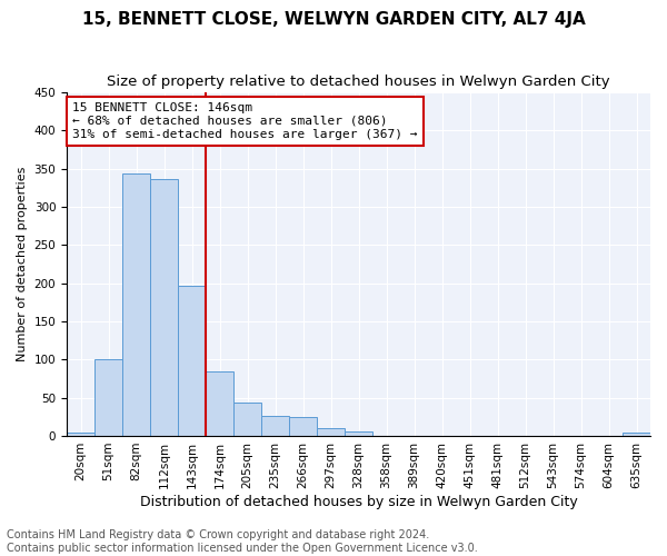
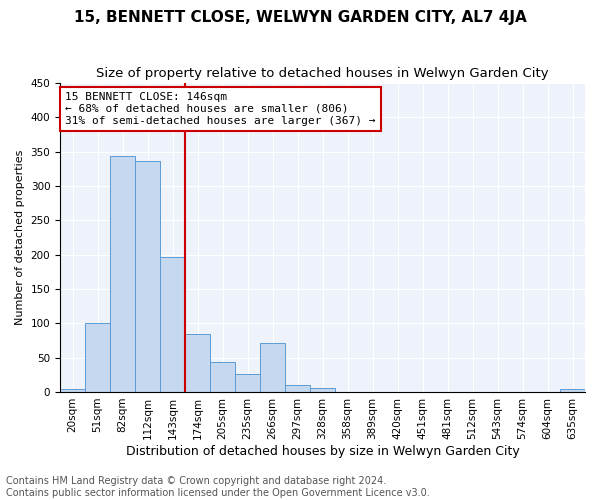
266sqm: 25 -> 72
